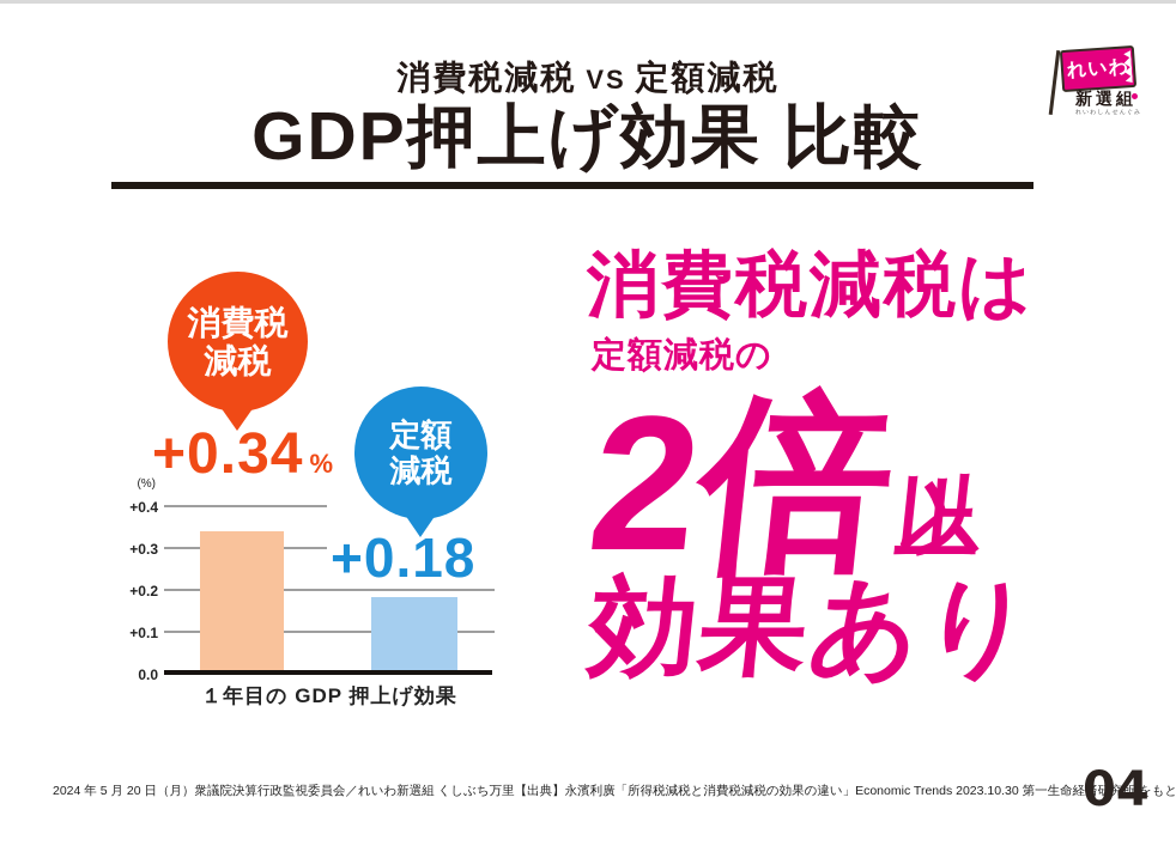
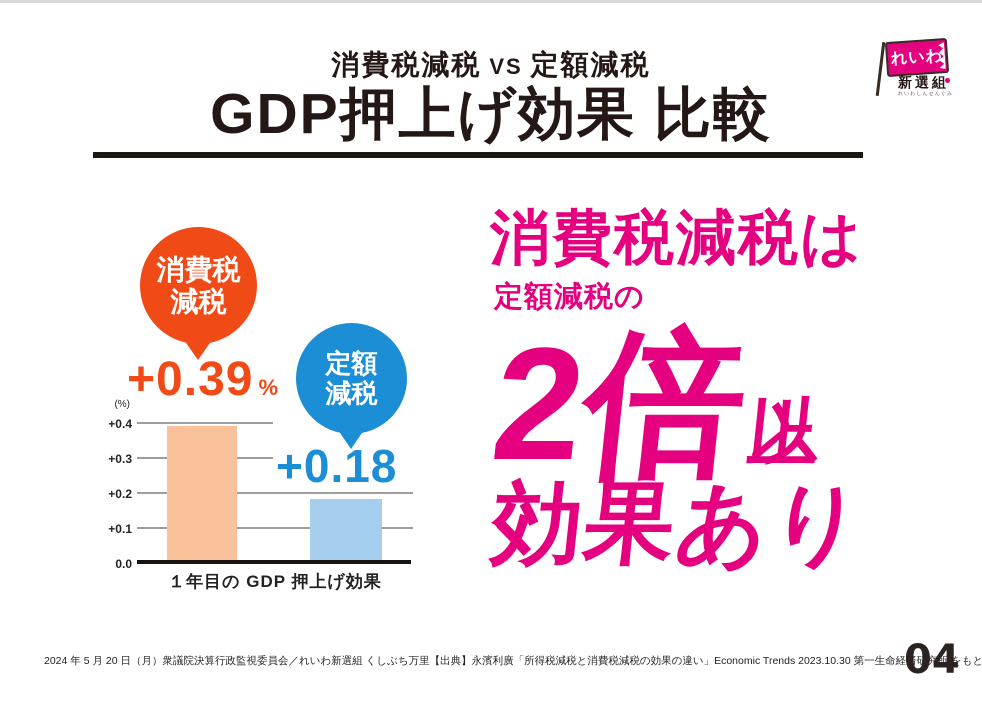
消費税減税: +0.34 -> +0.39
